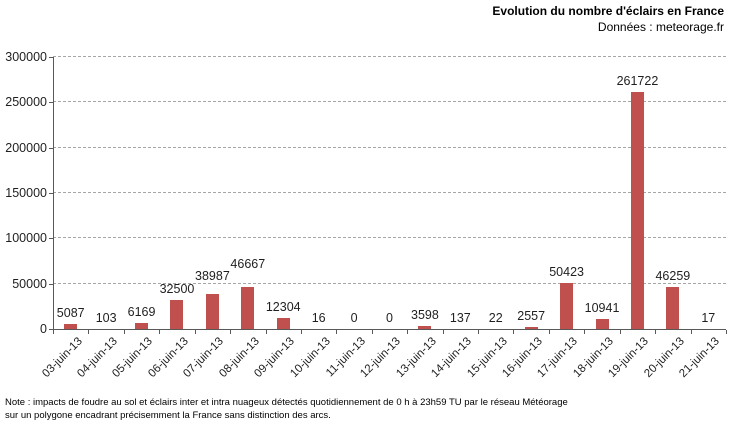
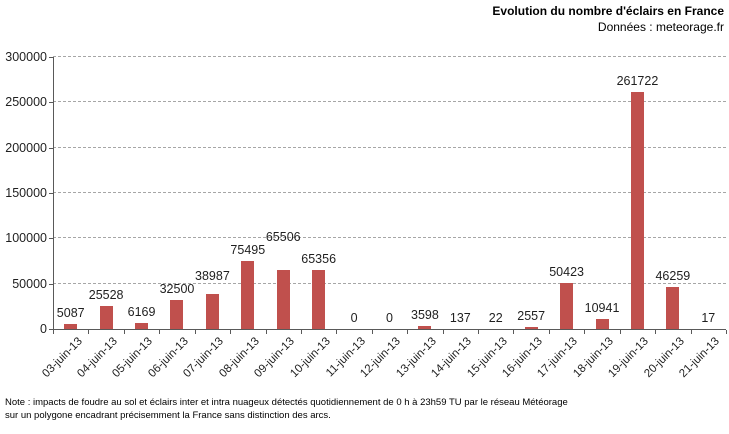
04-juin-13: 103 -> 25528
08-juin-13: 46667 -> 75495
09-juin-13: 12304 -> 65506
10-juin-13: 16 -> 65356
